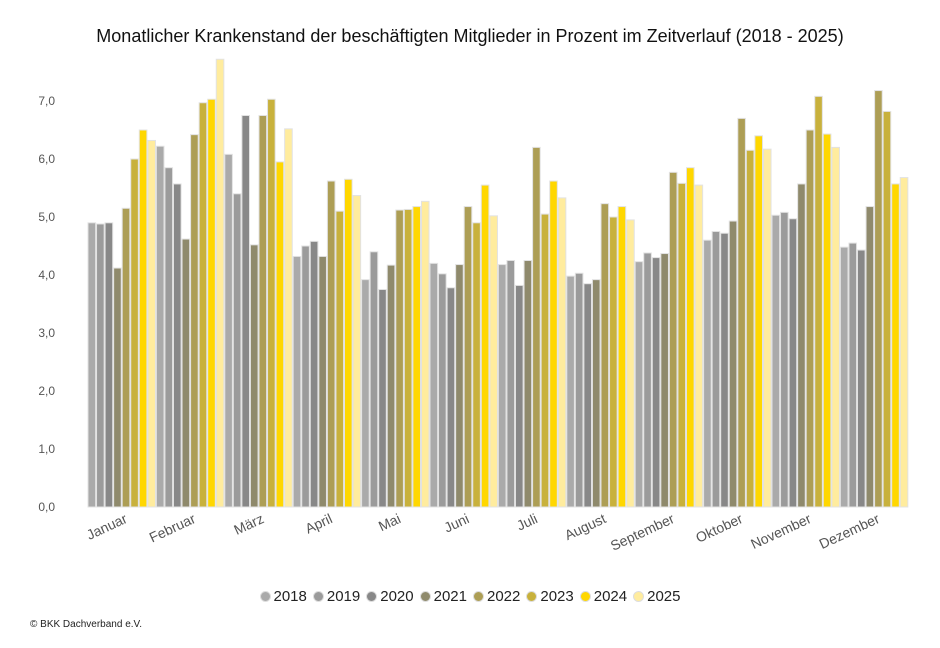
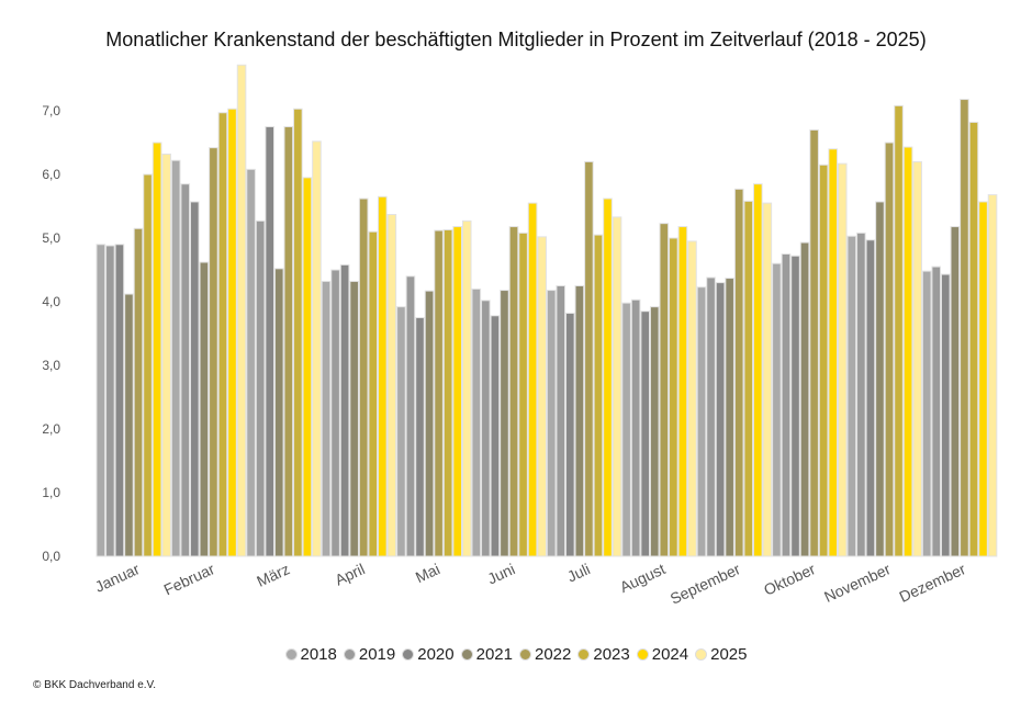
2019/März: 5,4 -> 5,3
2023/Juni: 4,9 -> 5,1
